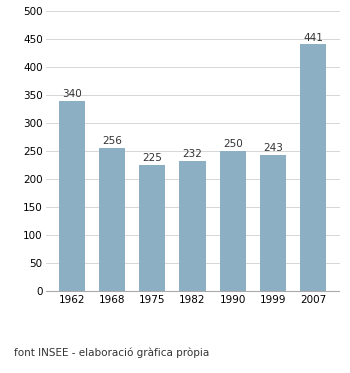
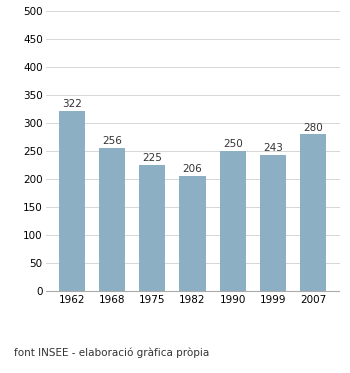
1962: 340 -> 322
1982: 232 -> 206
2007: 441 -> 280
